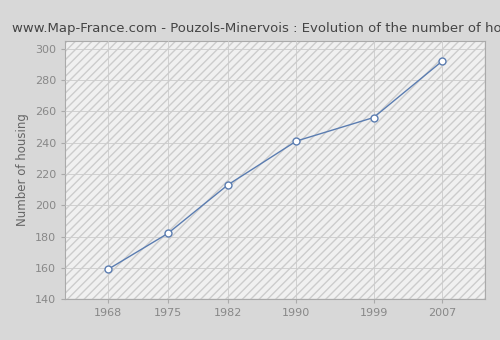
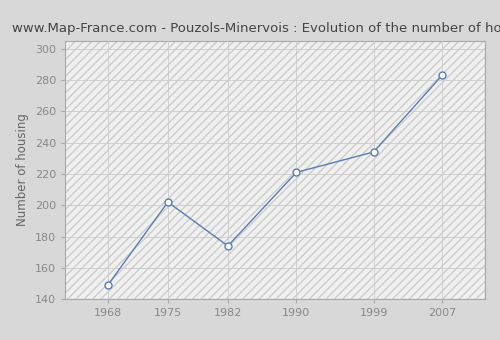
1968: 159 -> 149
1975: 182 -> 202
1982: 213 -> 174
1990: 241 -> 221
1999: 256 -> 234
2007: 292 -> 283
